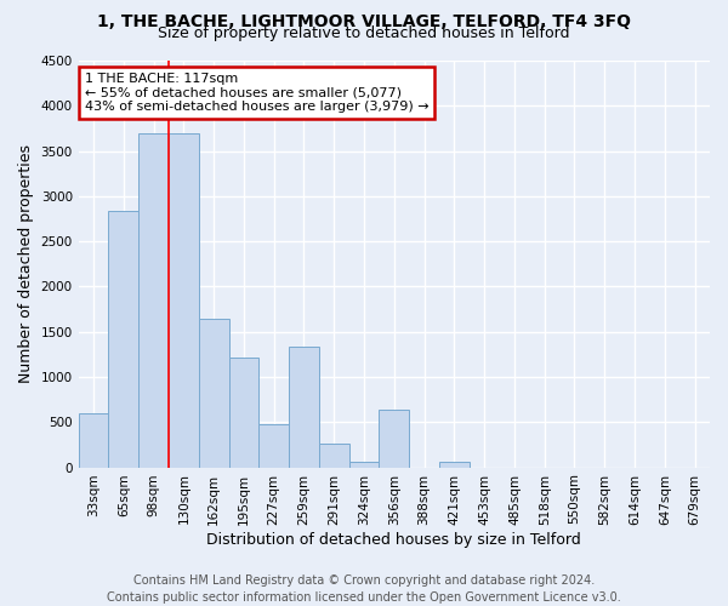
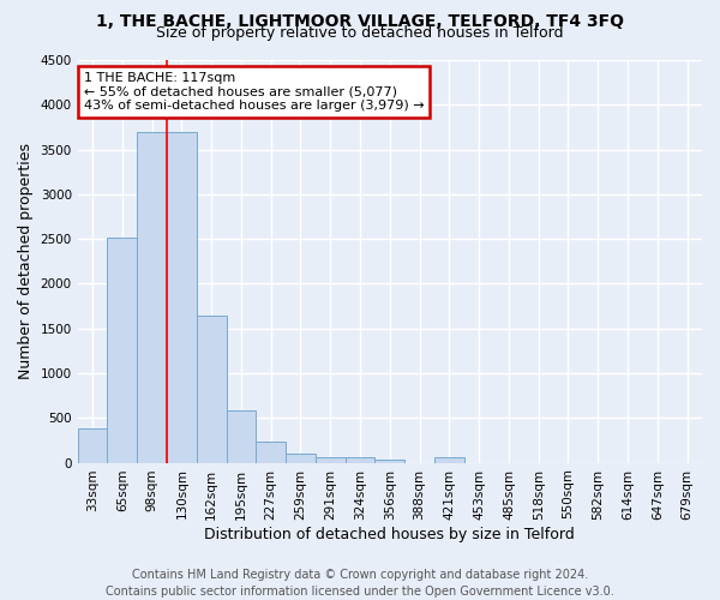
33sqm: 600 -> 380
65sqm: 2840 -> 2520
195sqm: 1220 -> 590
227sqm: 480 -> 240
259sqm: 1340 -> 100
291sqm: 260 -> 60
356sqm: 640 -> 40
